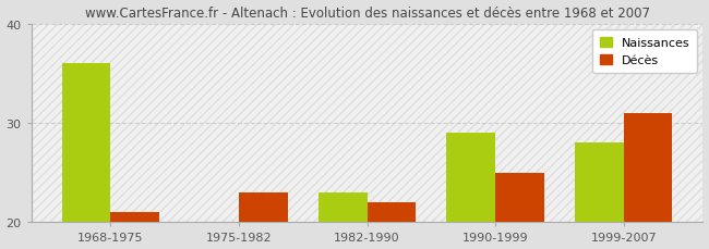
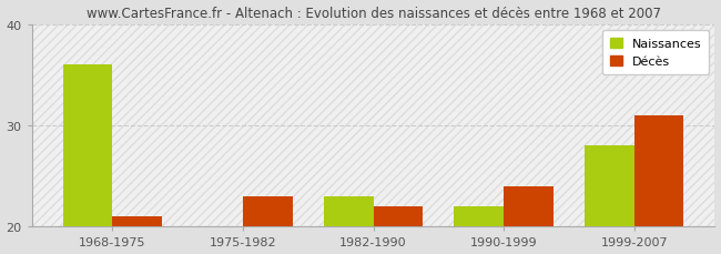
Naissances/1990-1999: 29 -> 22
Décès/1990-1999: 25 -> 24
